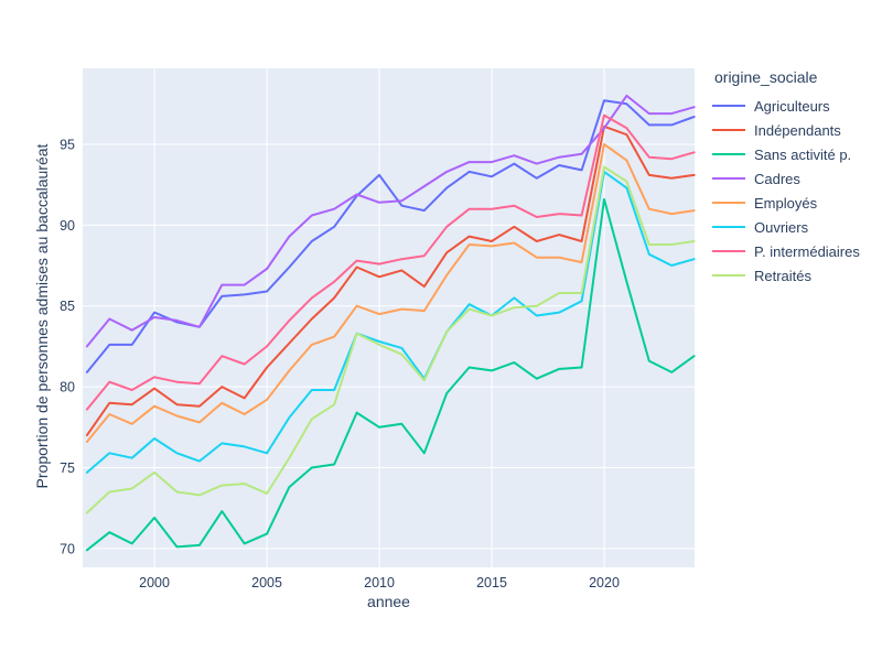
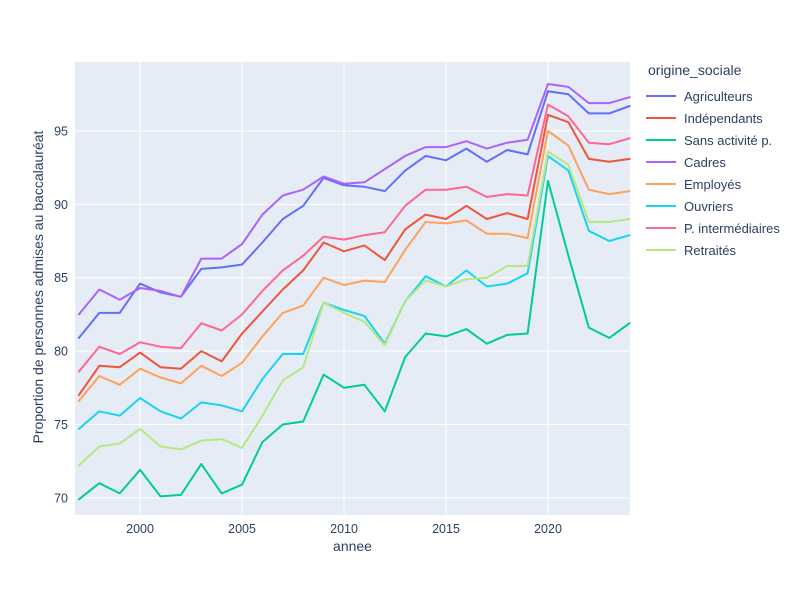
Agriculteurs/2010: 93.1 -> 91.3
Cadres/2020: 96.0 -> 98.2
